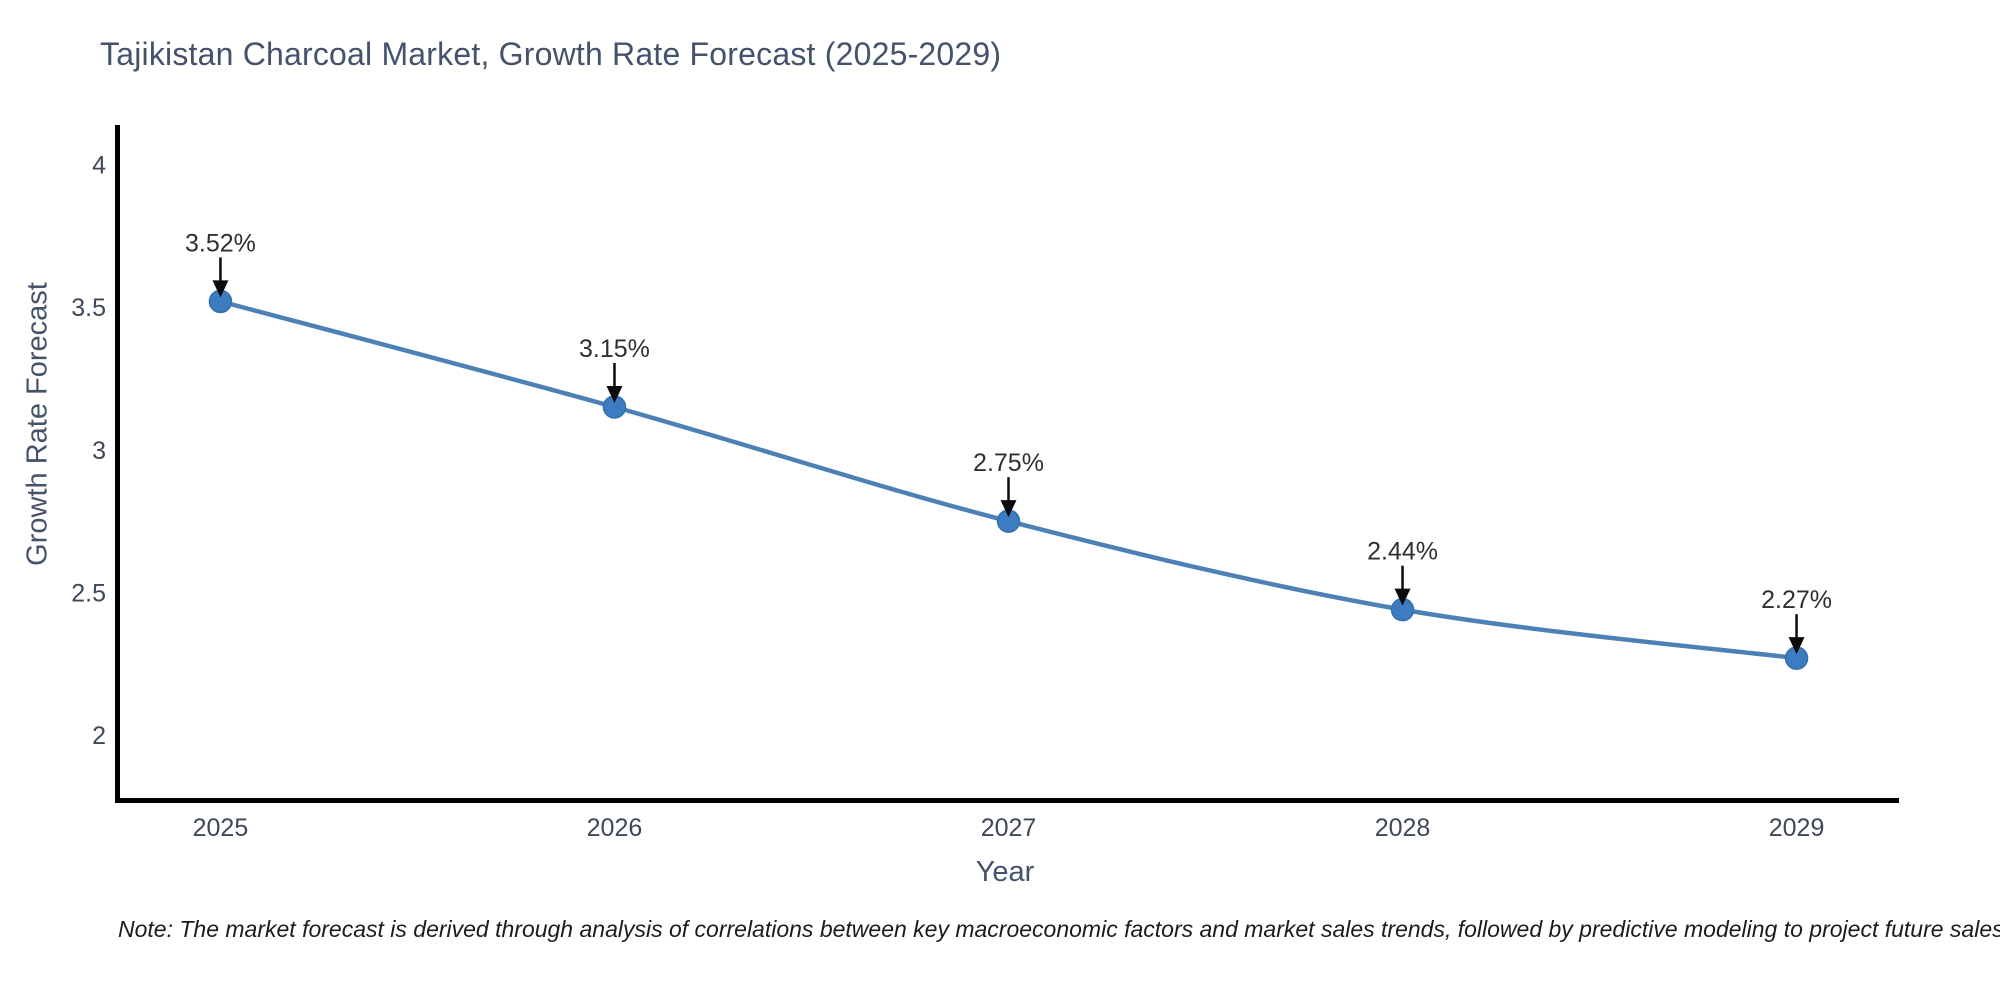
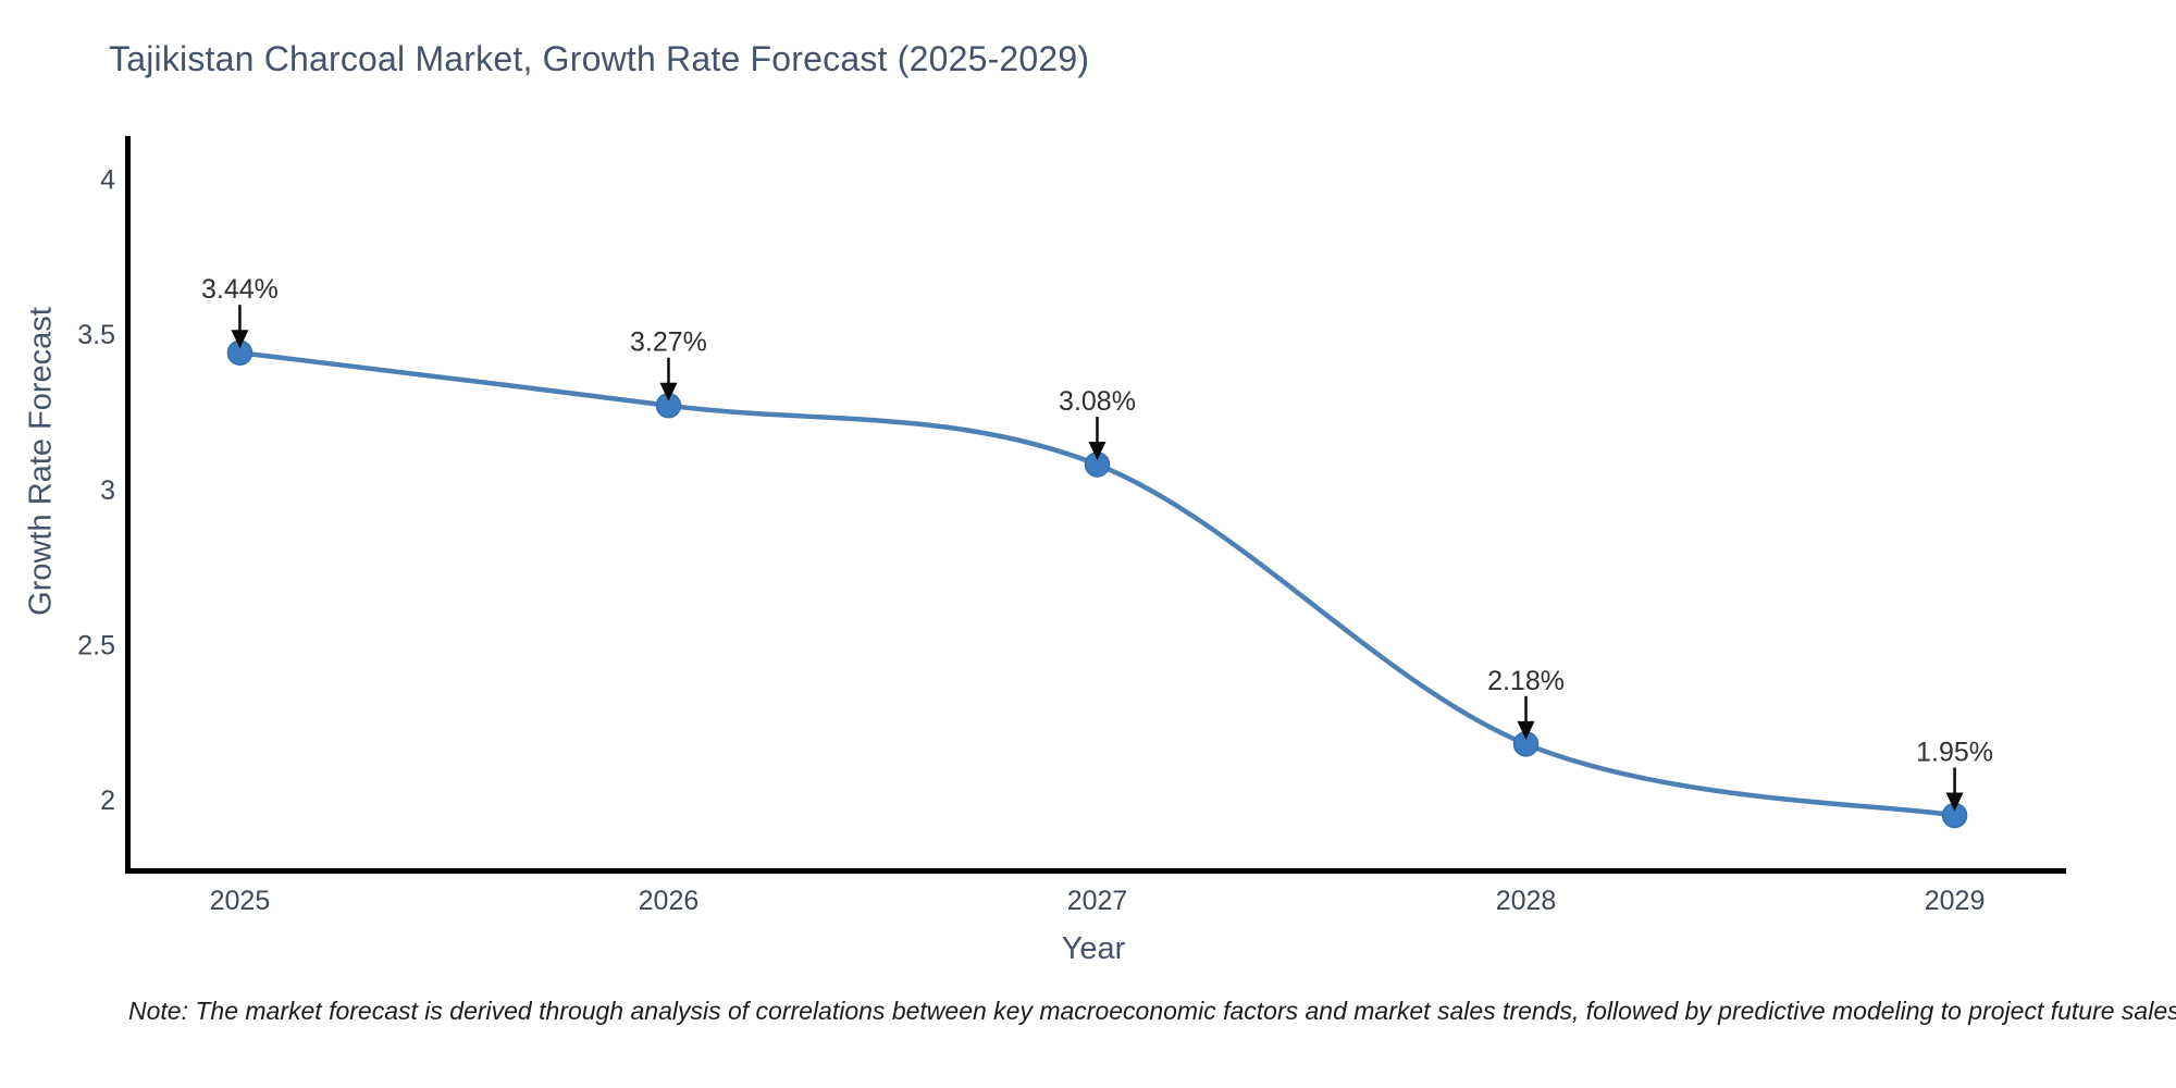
2025: 3.52% -> 3.44%
2026: 3.15% -> 3.27%
2027: 2.75% -> 3.08%
2028: 2.44% -> 2.18%
2029: 2.27% -> 1.95%
